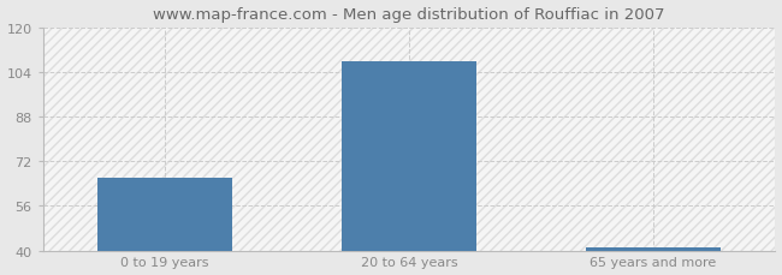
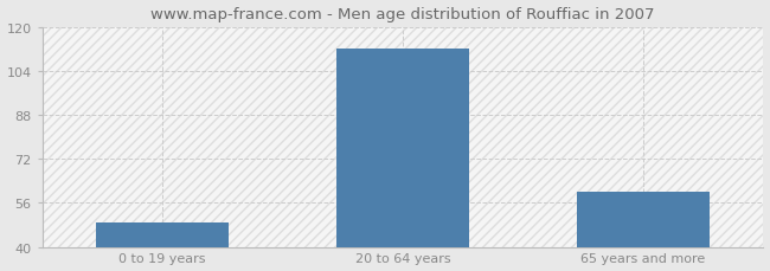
0 to 19 years: 66 -> 49
20 to 64 years: 108 -> 112
65 years and more: 41 -> 60
